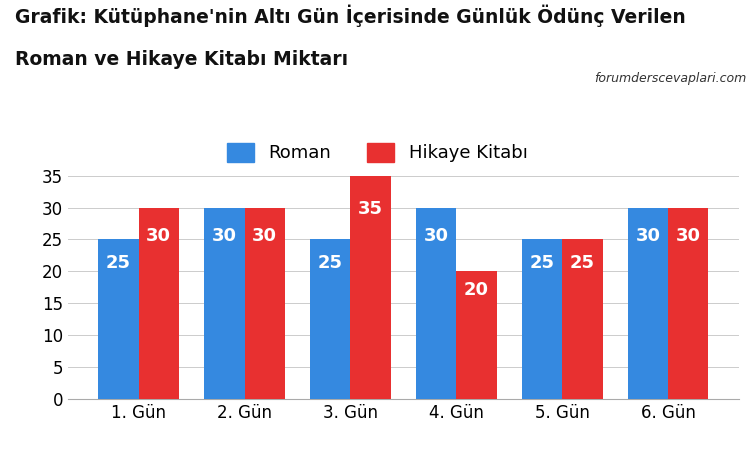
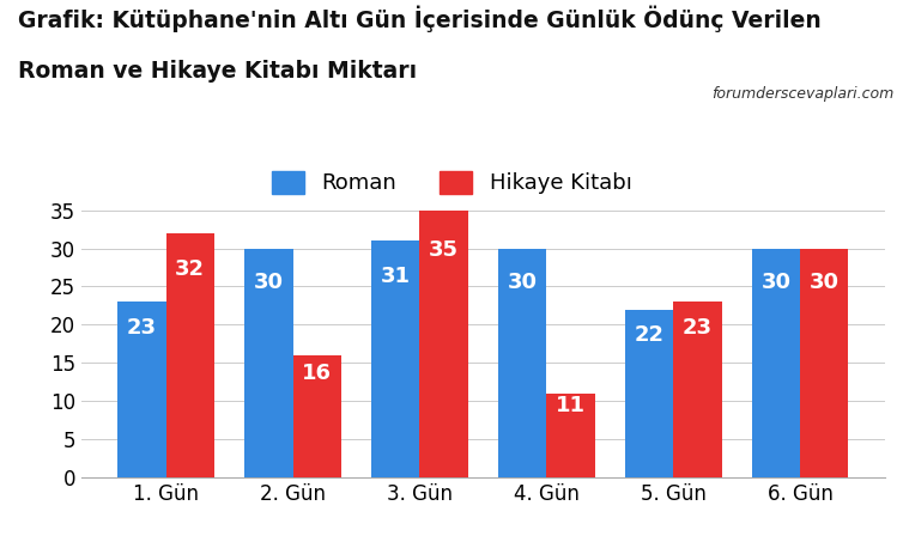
Roman/1. Gün: 25 -> 23
Hikaye Kitabı/1. Gün: 30 -> 32
Hikaye Kitabı/2. Gün: 30 -> 16
Roman/3. Gün: 25 -> 31
Hikaye Kitabı/4. Gün: 20 -> 11
Roman/5. Gün: 25 -> 22
Hikaye Kitabı/5. Gün: 25 -> 23
